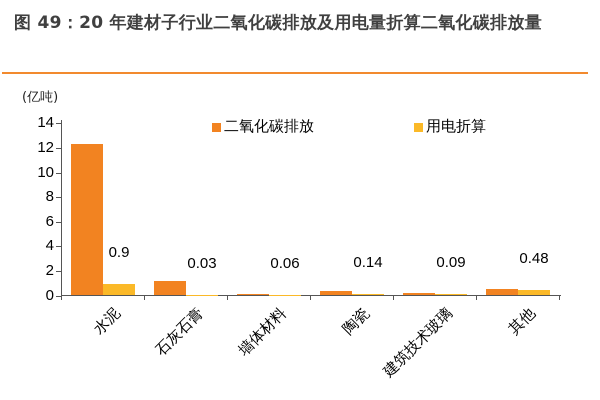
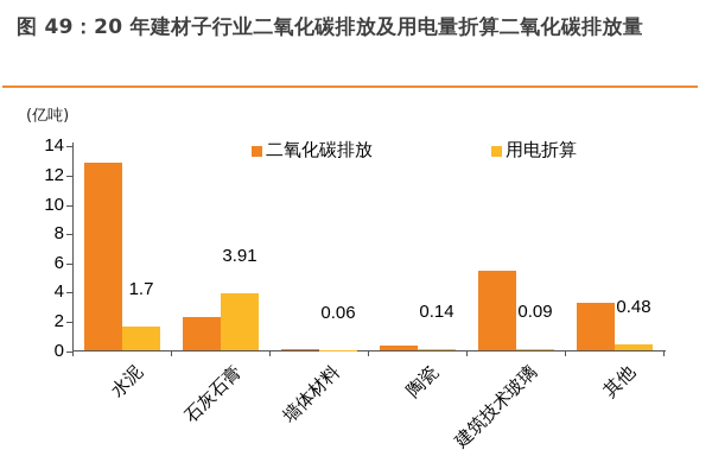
二氧化碳排放/水泥: 12.3 -> 12.9
用电折算/水泥: 0.9 -> 1.7
二氧化碳排放/石灰石膏: 1.2 -> 2.3
用电折算/石灰石膏: 0.03 -> 3.91
二氧化碳排放/建筑技术玻璃: 0.2 -> 5.5
二氧化碳排放/其他: 0.5 -> 3.3
